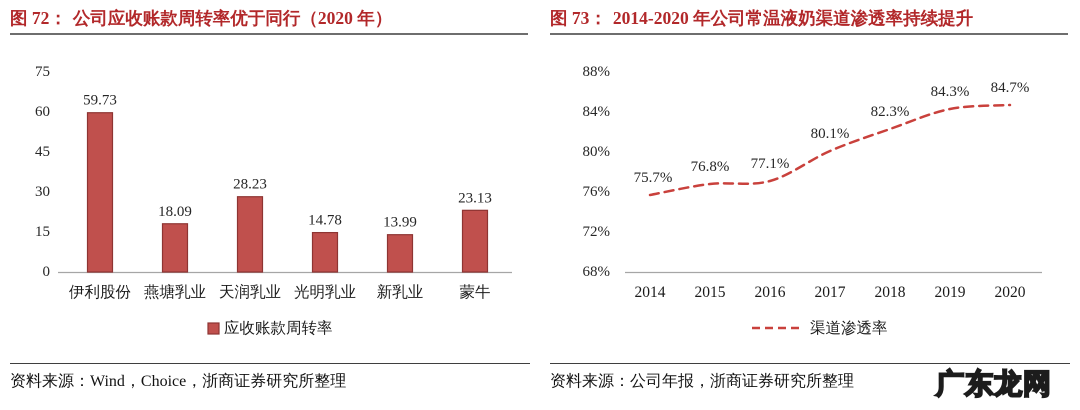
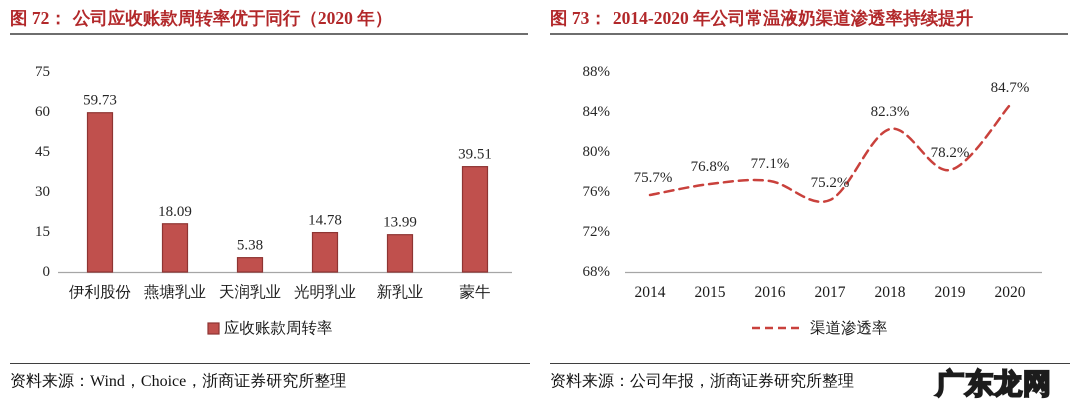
图 72：公司应收账款周转率优于同行（2020 年）/天润乳业: 28.23 -> 5.38
图 72：公司应收账款周转率优于同行（2020 年）/蒙牛: 23.13 -> 39.51
图 73：2014-2020 年公司常温液奶渠道渗透率持续提升/2017: 80.1% -> 75.2%
图 73：2014-2020 年公司常温液奶渠道渗透率持续提升/2019: 84.3% -> 78.2%
